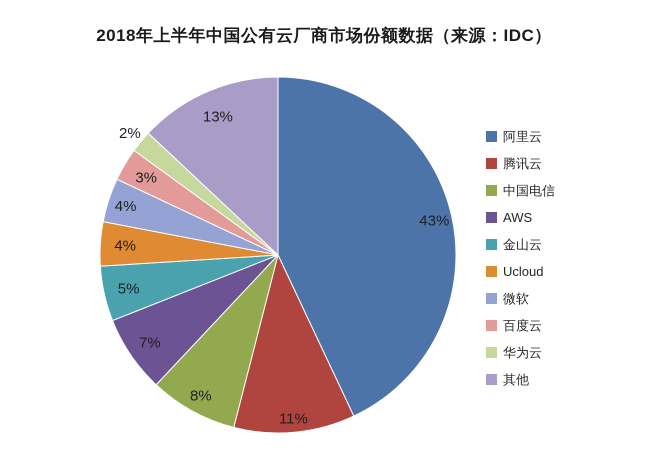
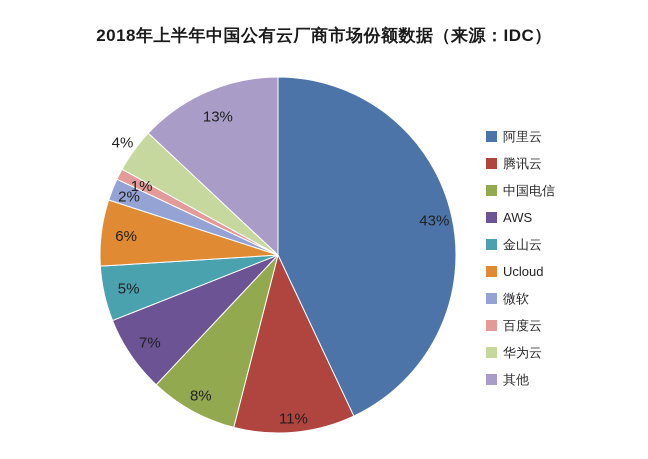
Ucloud: 4% -> 6%
微软: 4% -> 2%
百度云: 3% -> 1%
华为云: 2% -> 4%
